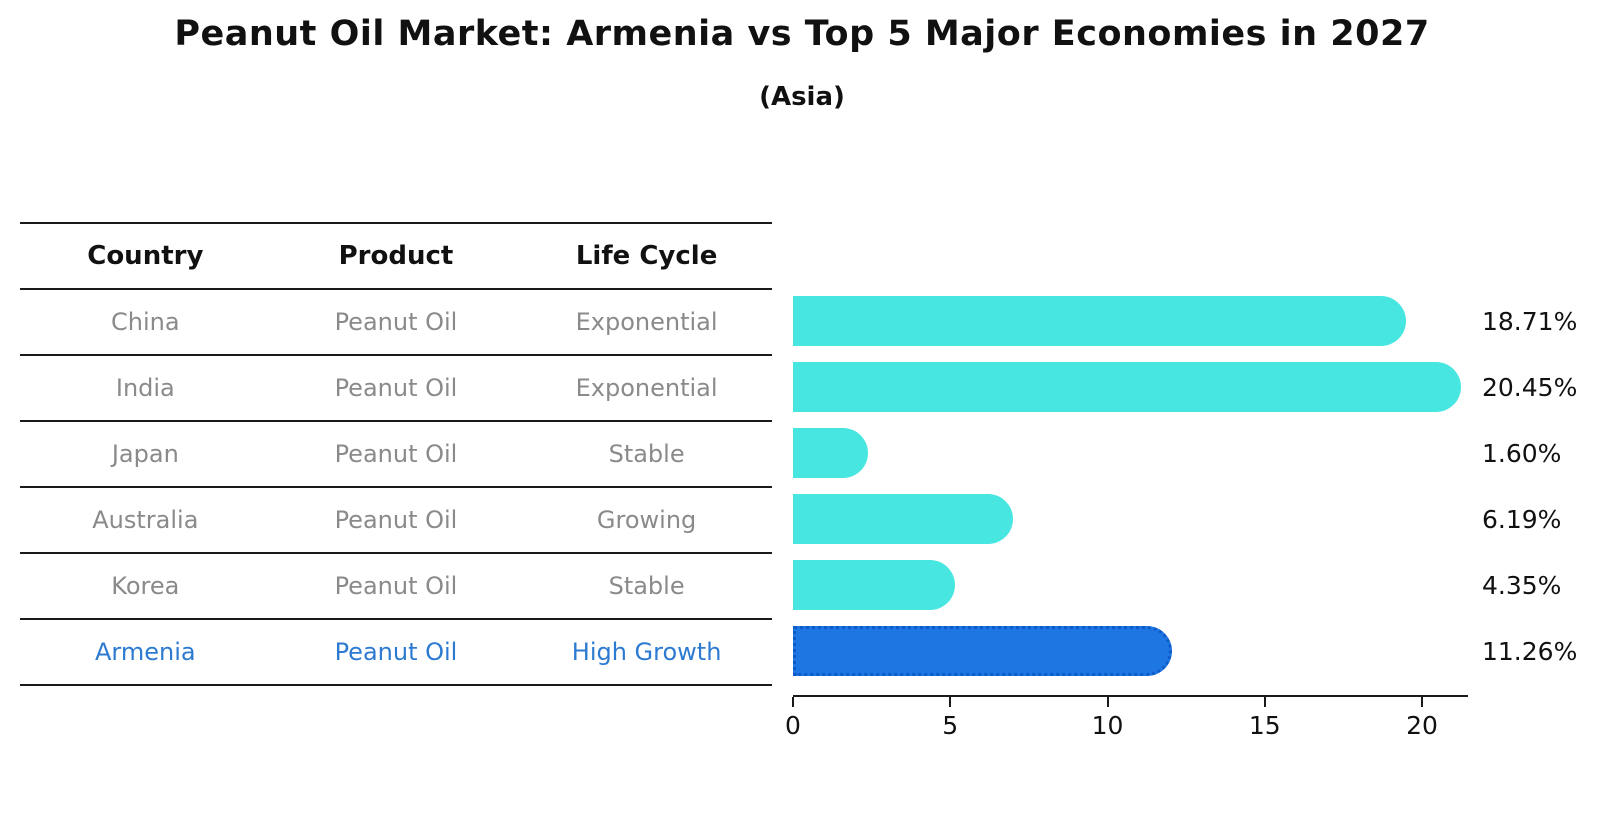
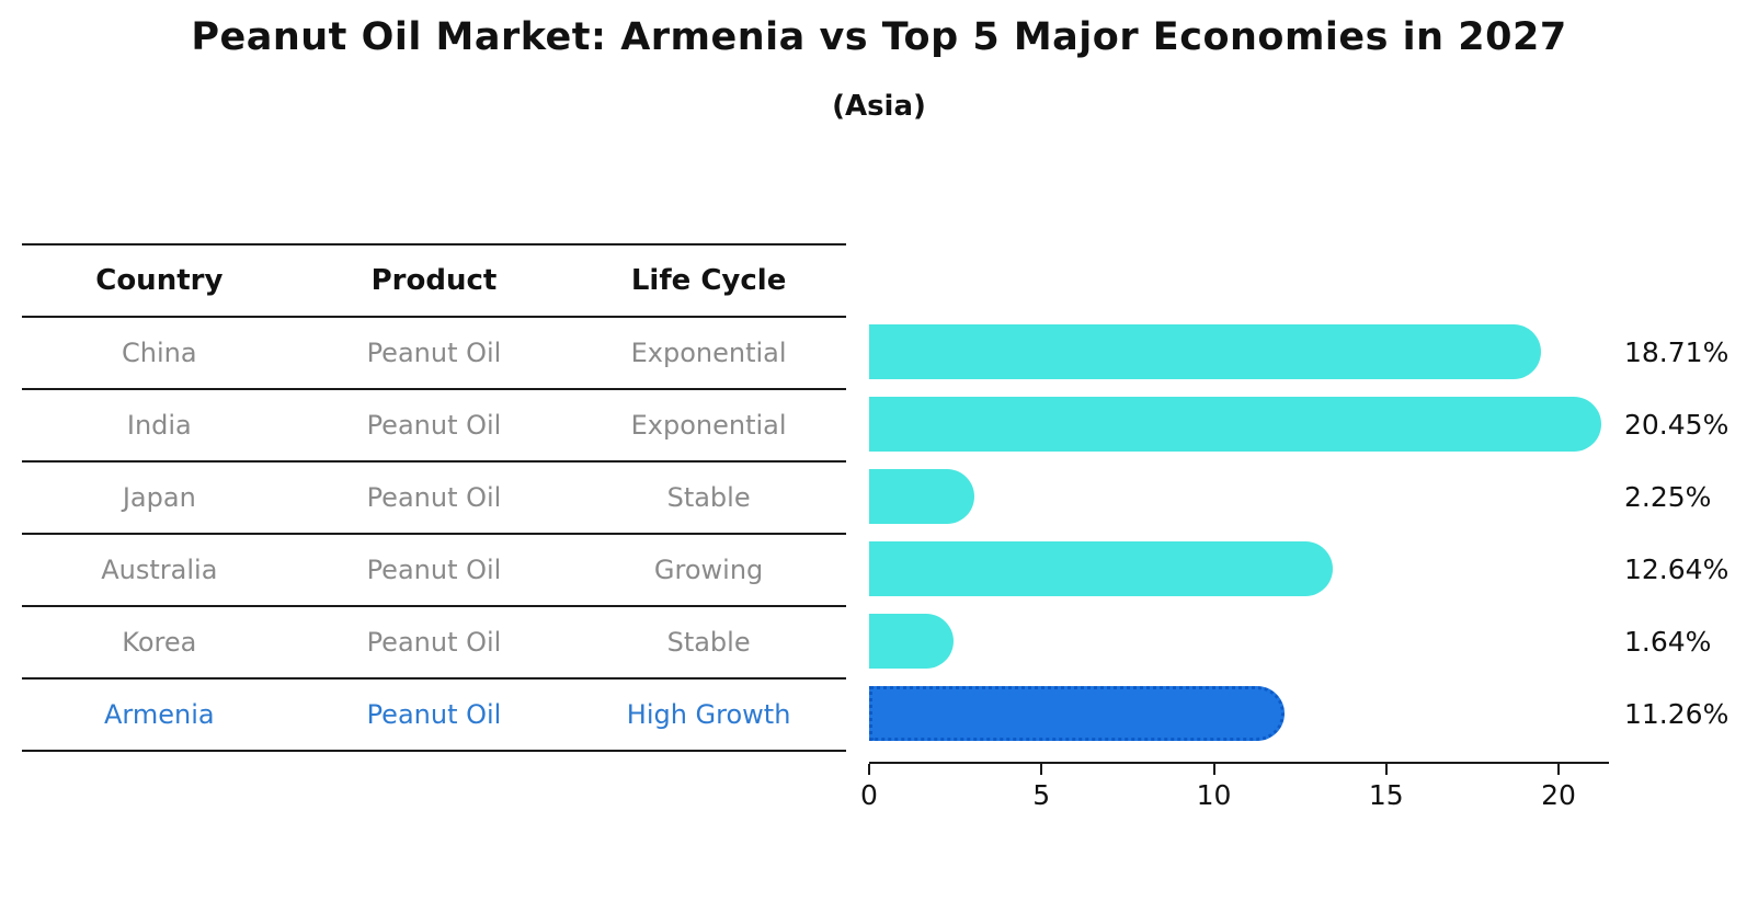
Japan: 1.60% -> 2.25%
Australia: 6.19% -> 12.64%
Korea: 4.35% -> 1.64%
